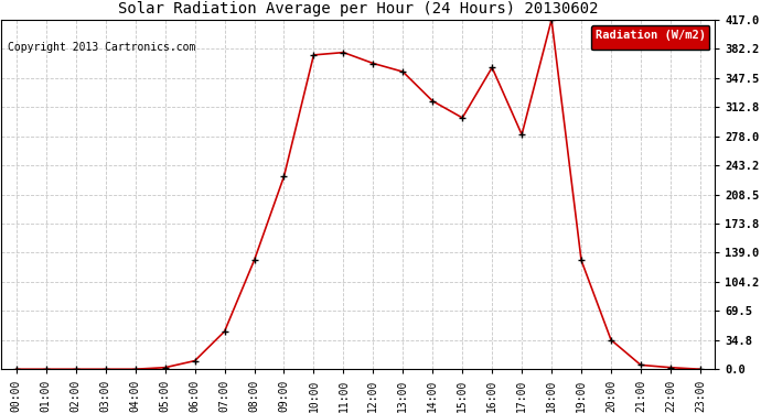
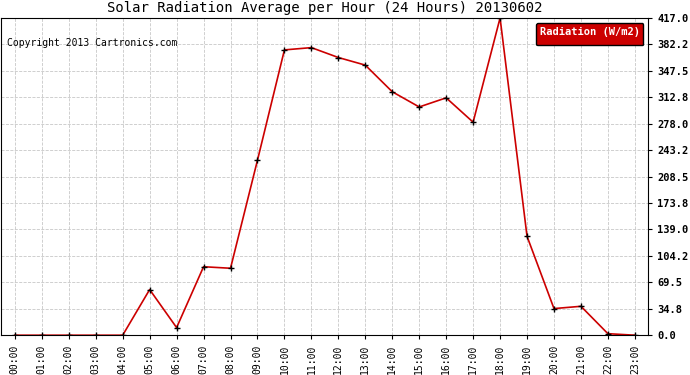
05:00: 2 -> 60
07:00: 45 -> 90
08:00: 130 -> 88
16:00: 360 -> 312
21:00: 5 -> 38
